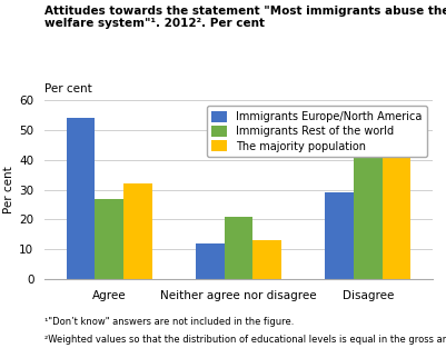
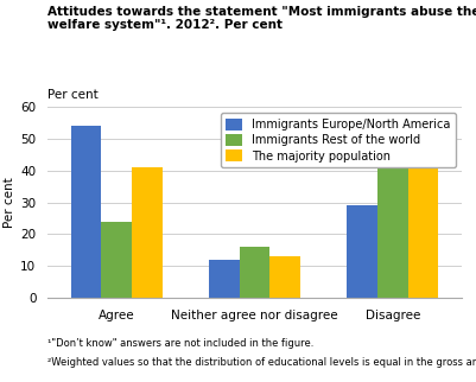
Immigrants Rest of the world/Agree: 27 -> 24
The majority population/Agree: 32 -> 41
Immigrants Rest of the world/Neither agree nor disagree: 21 -> 16
